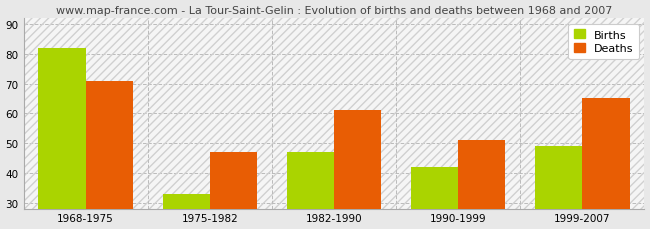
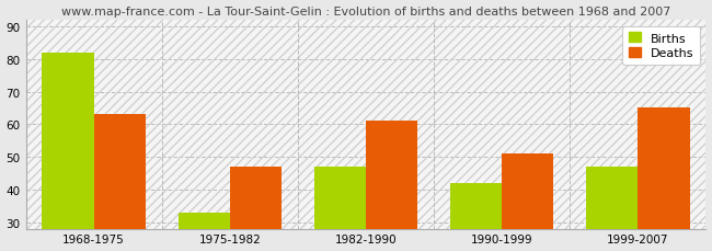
Deaths/1968-1975: 71 -> 63
Births/1999-2007: 49 -> 47
